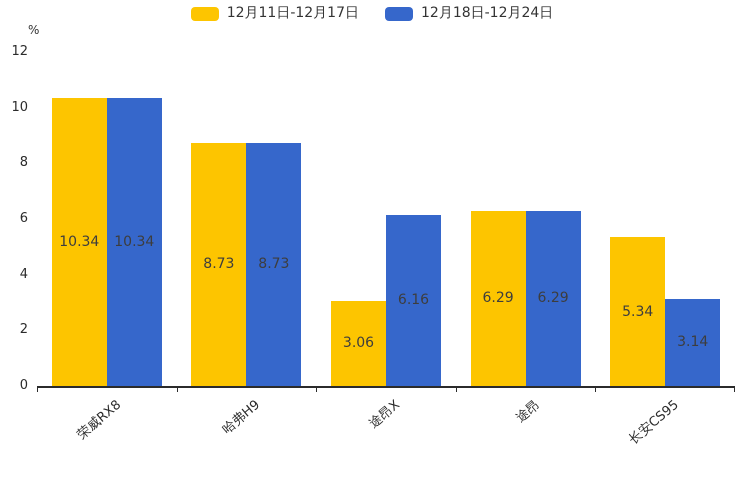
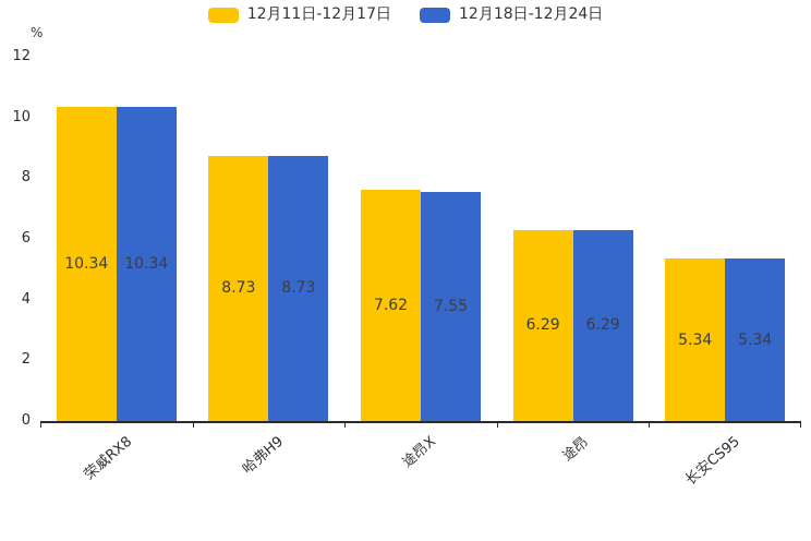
12月11日-12月17日/途昂X: 3.06 -> 7.62
12月18日-12月24日/途昂X: 6.16 -> 7.55
12月18日-12月24日/长安CS95: 3.14 -> 5.34
